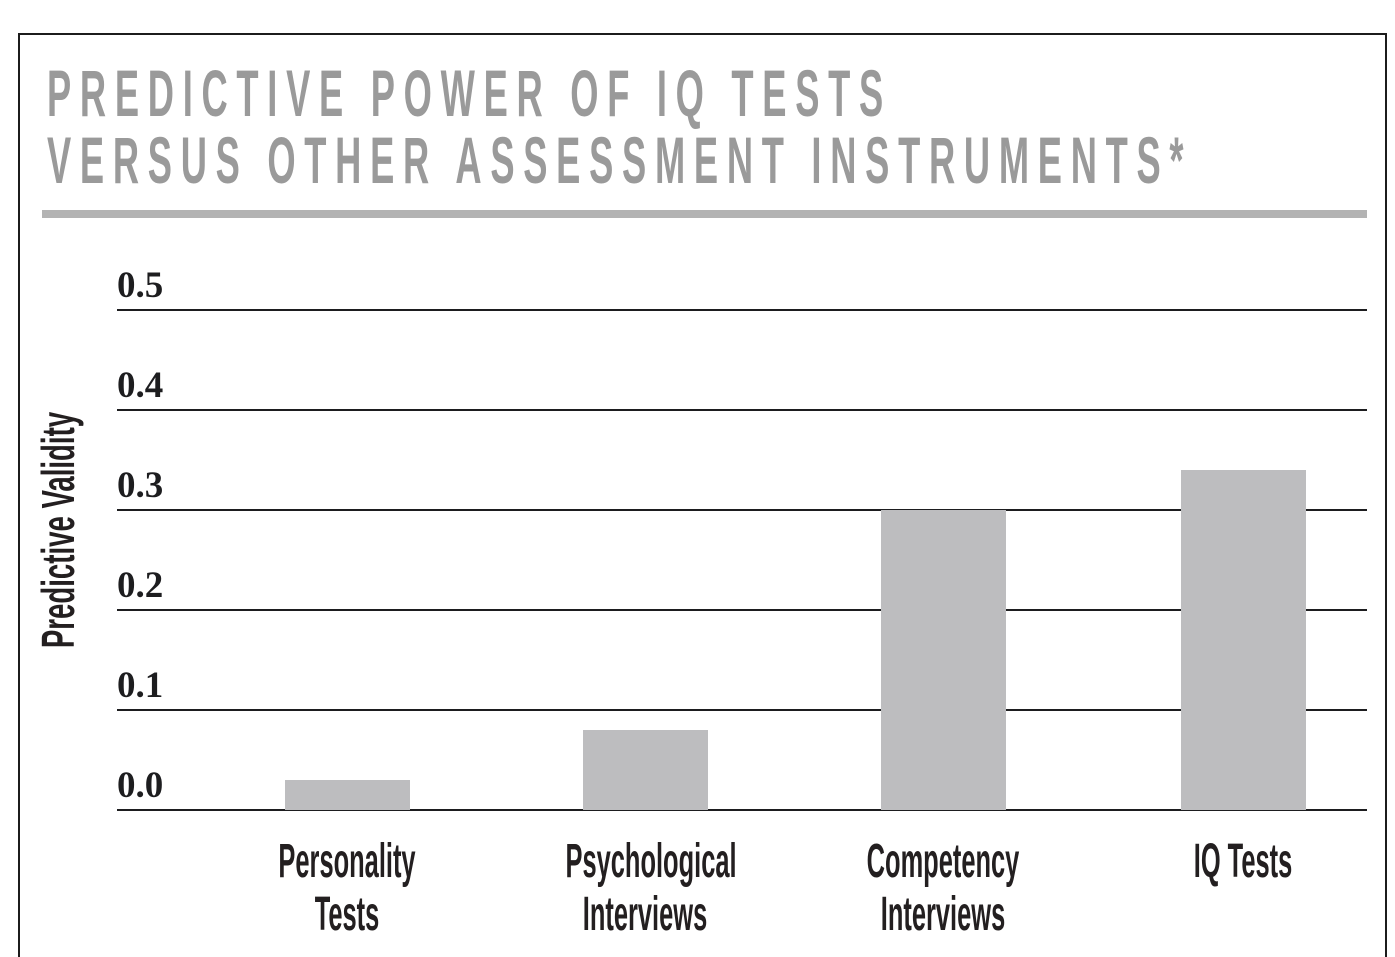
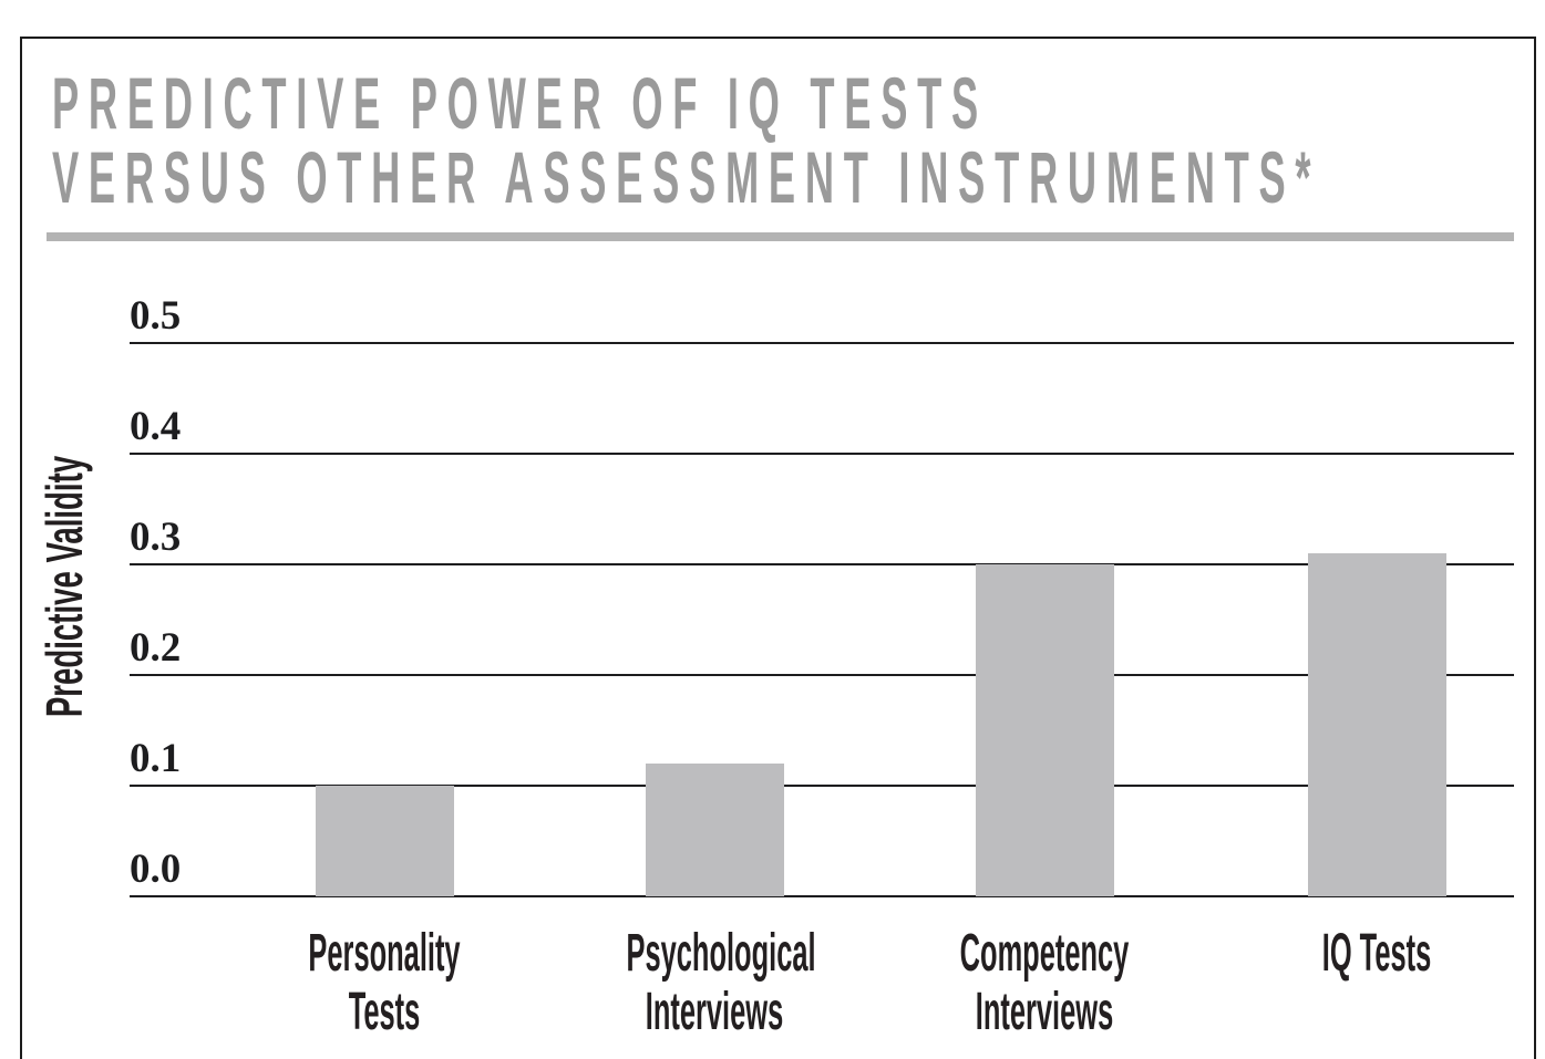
Personality Tests: 0.03 -> 0.10
Psychological Interviews: 0.08 -> 0.12
IQ Tests: 0.34 -> 0.31
